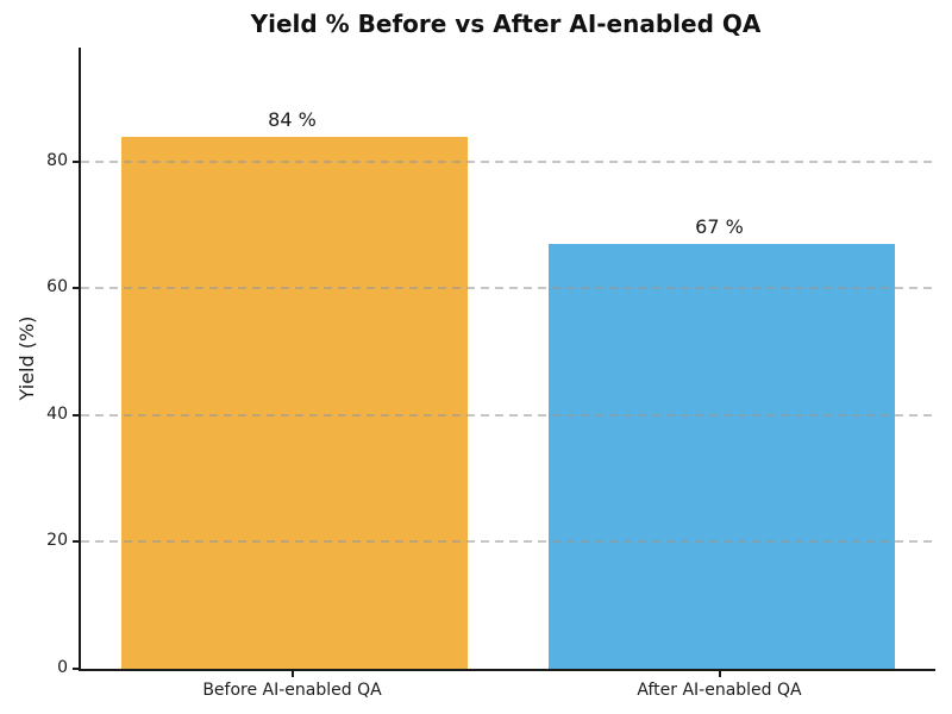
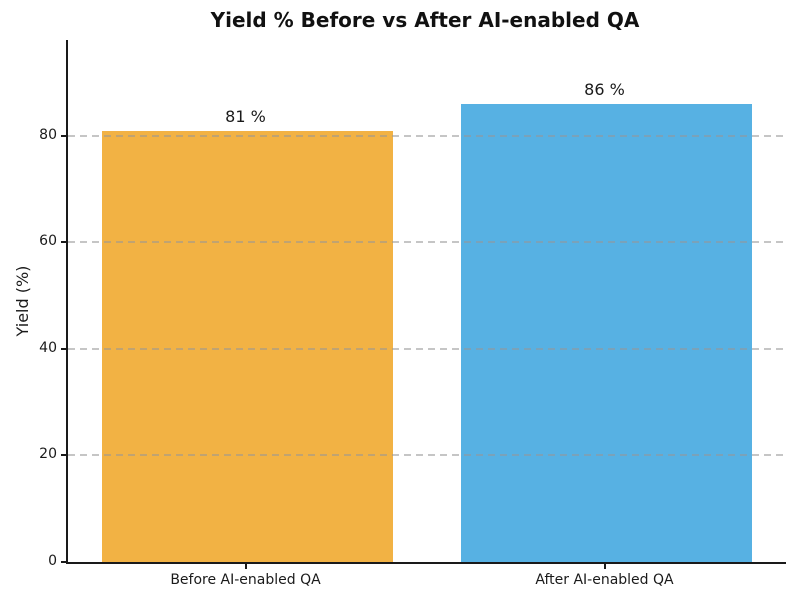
Before AI-enabled QA: 84 -> 81
After AI-enabled QA: 67 -> 86
